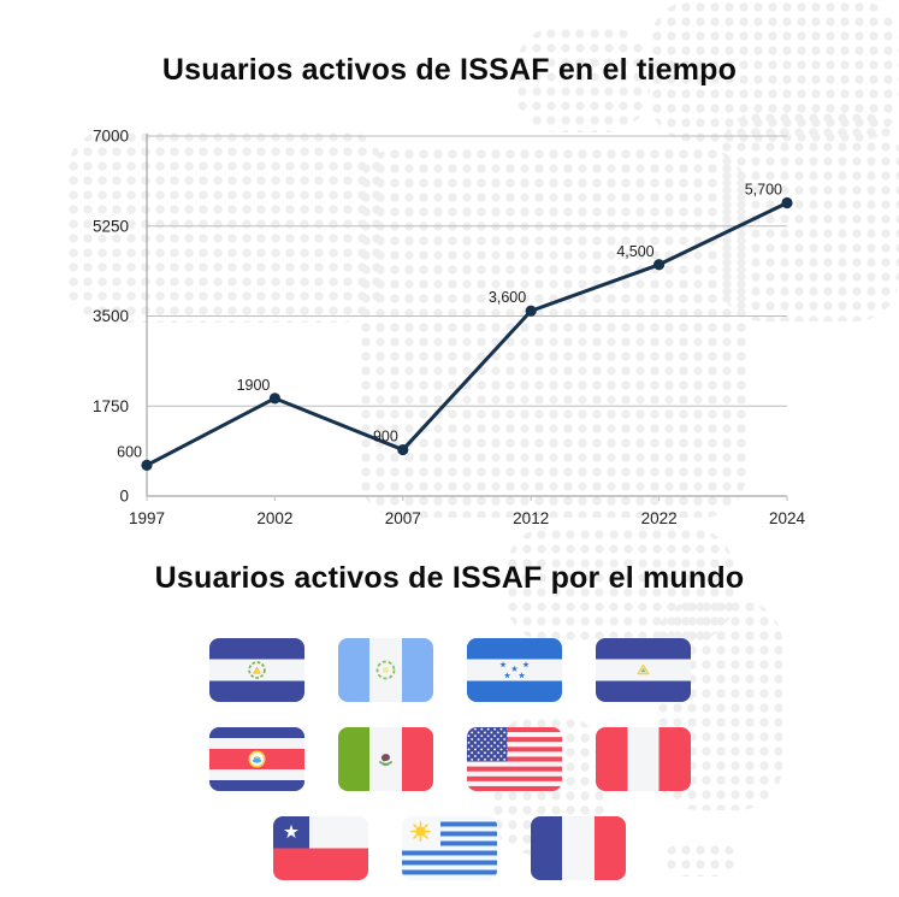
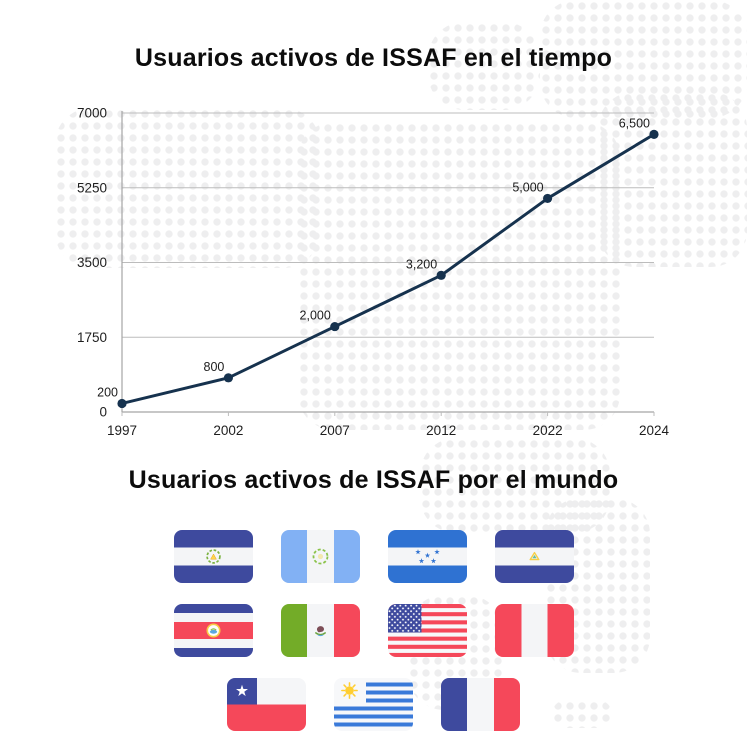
1997: 600 -> 200
2002: 1900 -> 800
2007: 900 -> 2,000
2012: 3,600 -> 3,200
2022: 4,500 -> 5,000
2024: 5,700 -> 6,500
